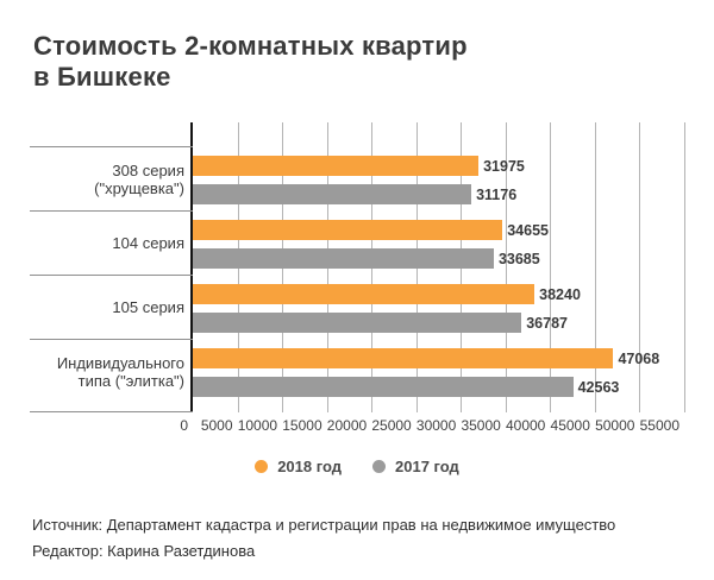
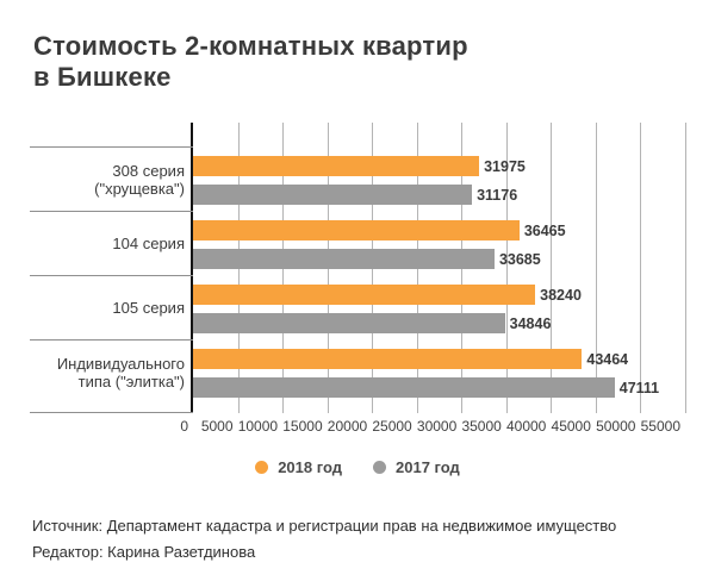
2018 год/104 серия: 34655 -> 36465
2017 год/105 серия: 36787 -> 34846
2018 год/Индивидуального типа ("элитка"): 47068 -> 43464
2017 год/Индивидуального типа ("элитка"): 42563 -> 47111
